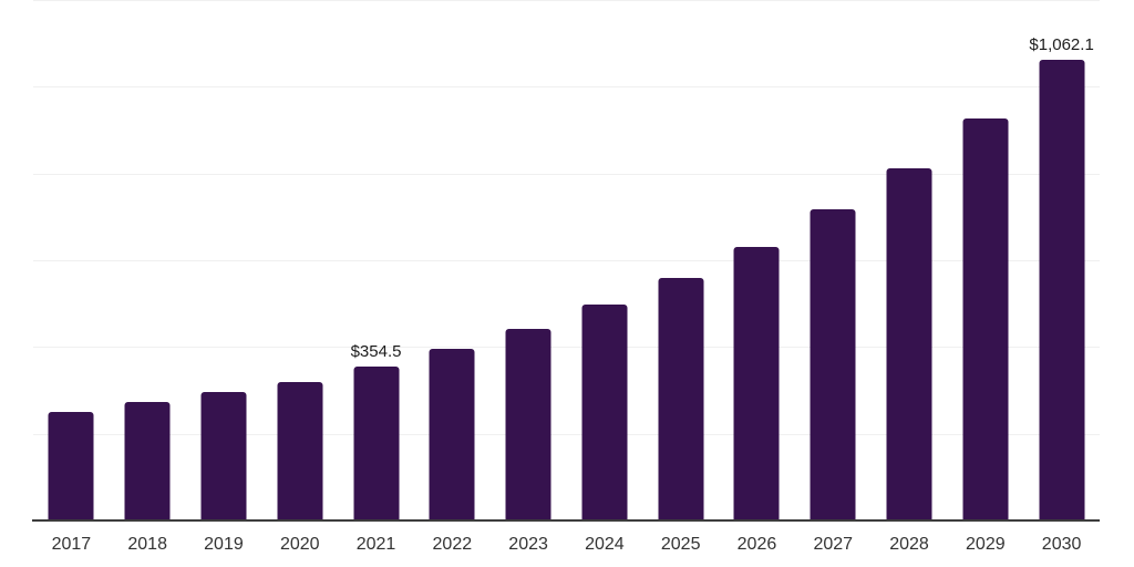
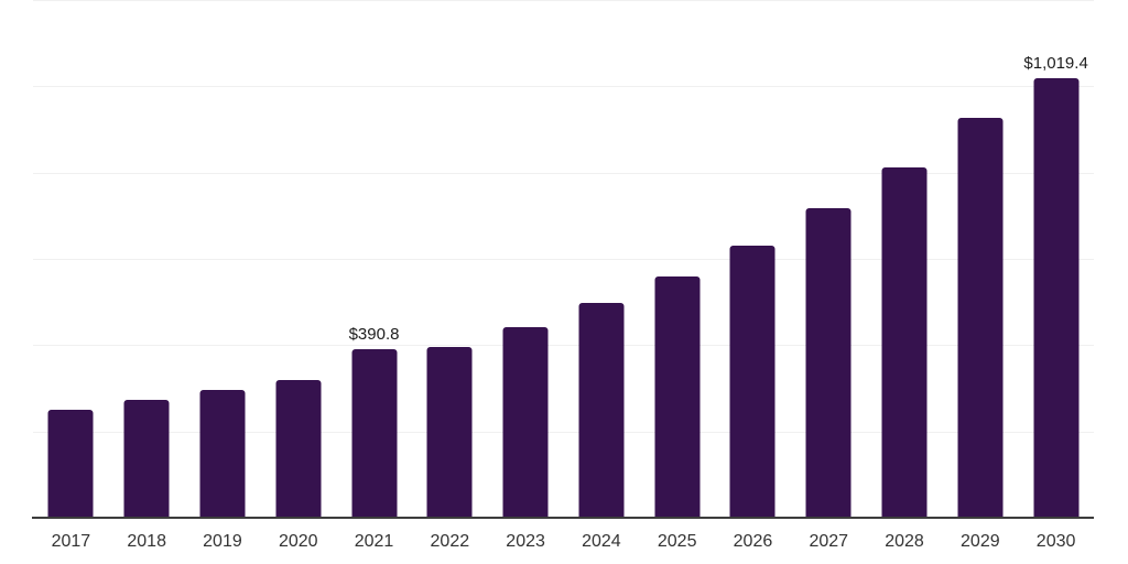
2021: $354.5 -> $390.8
2030: $1,062.1 -> $1,019.4
